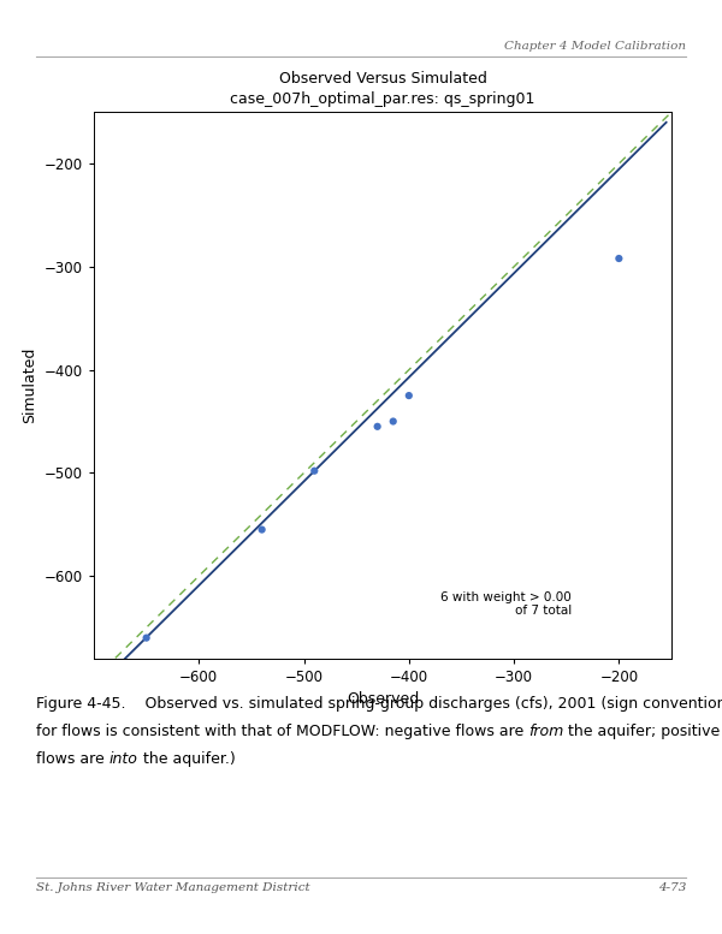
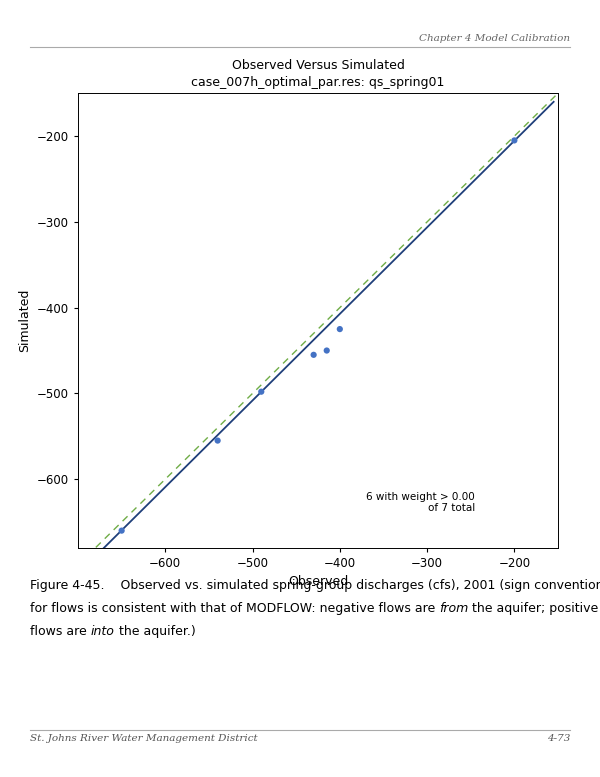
−200: -292 -> -205
